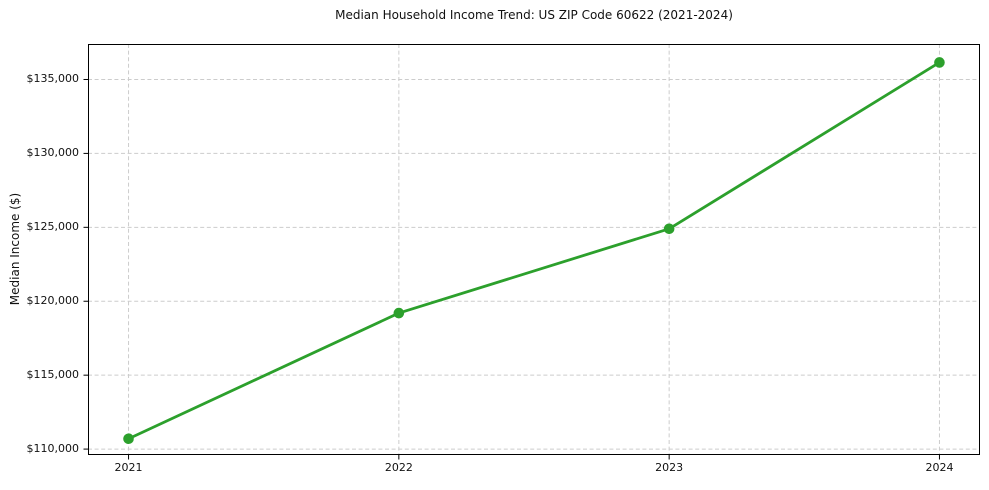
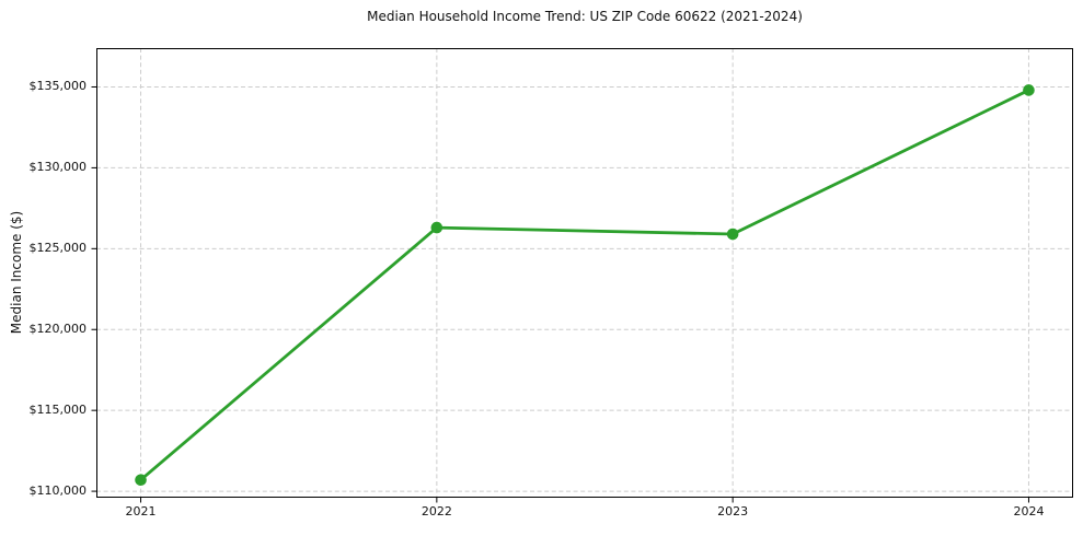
2022: $119200 -> $126300
2023: $124900 -> $125900
2024: $136200 -> $134800
